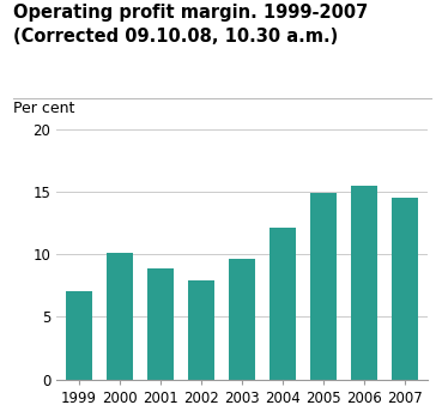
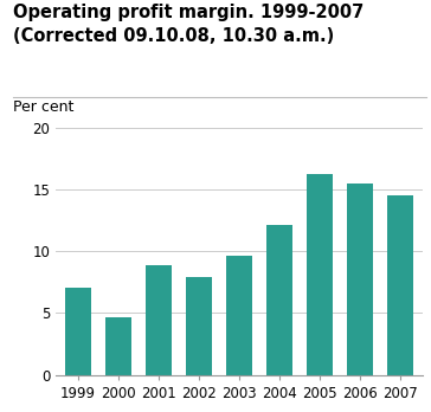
2000: 10.1 -> 4.7
2005: 14.9 -> 16.3
